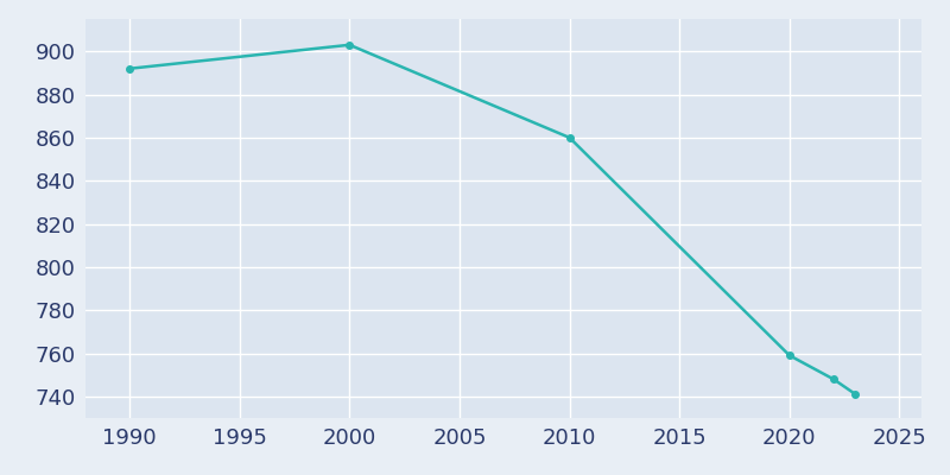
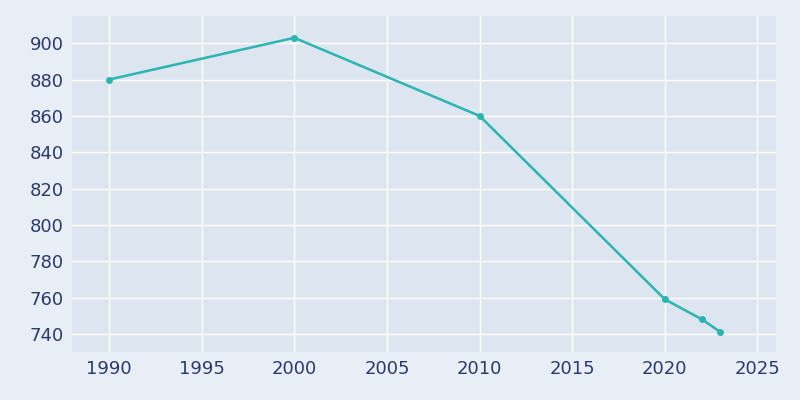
1990: 892 -> 880
